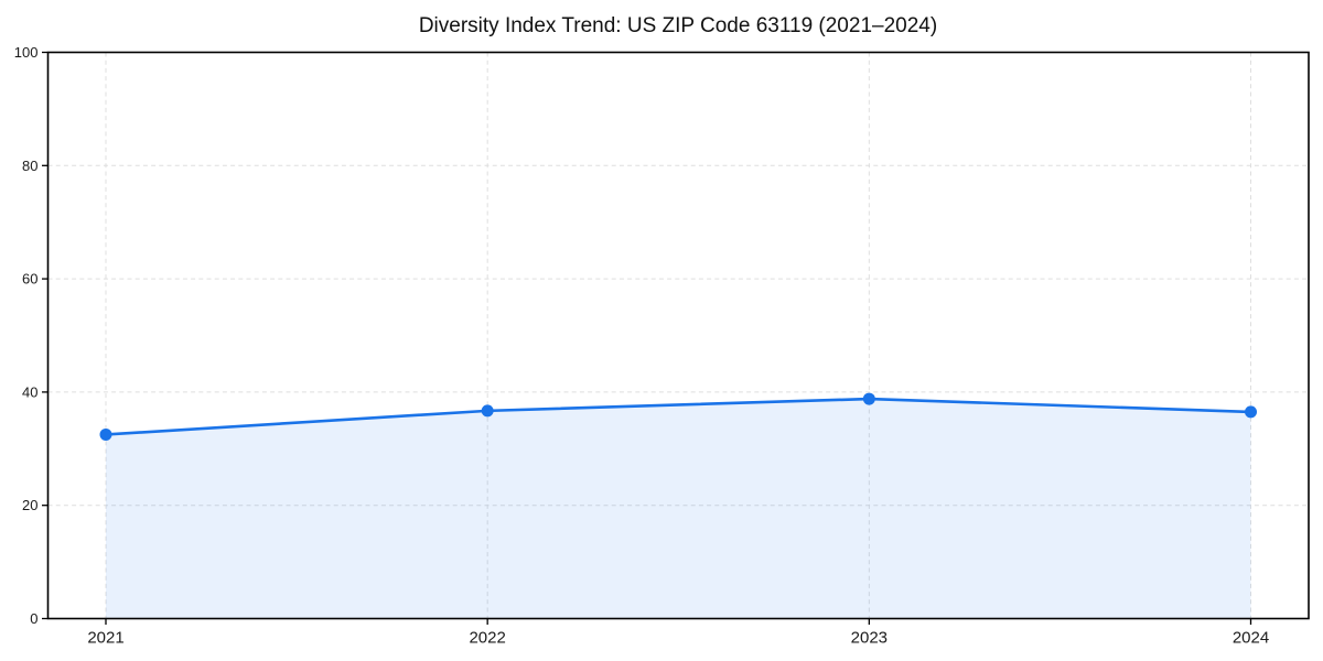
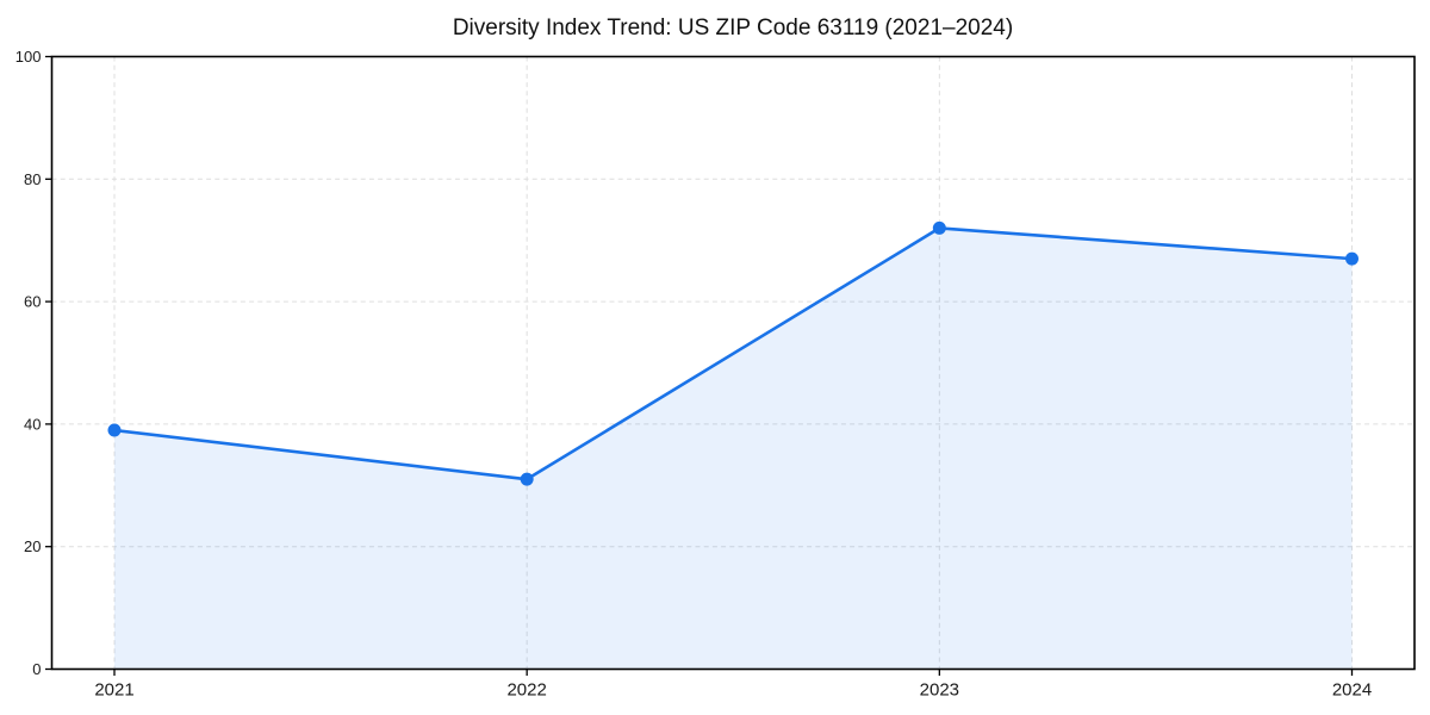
2021: 32 -> 39
2022: 37 -> 31
2023: 39 -> 72
2024: 36 -> 67
